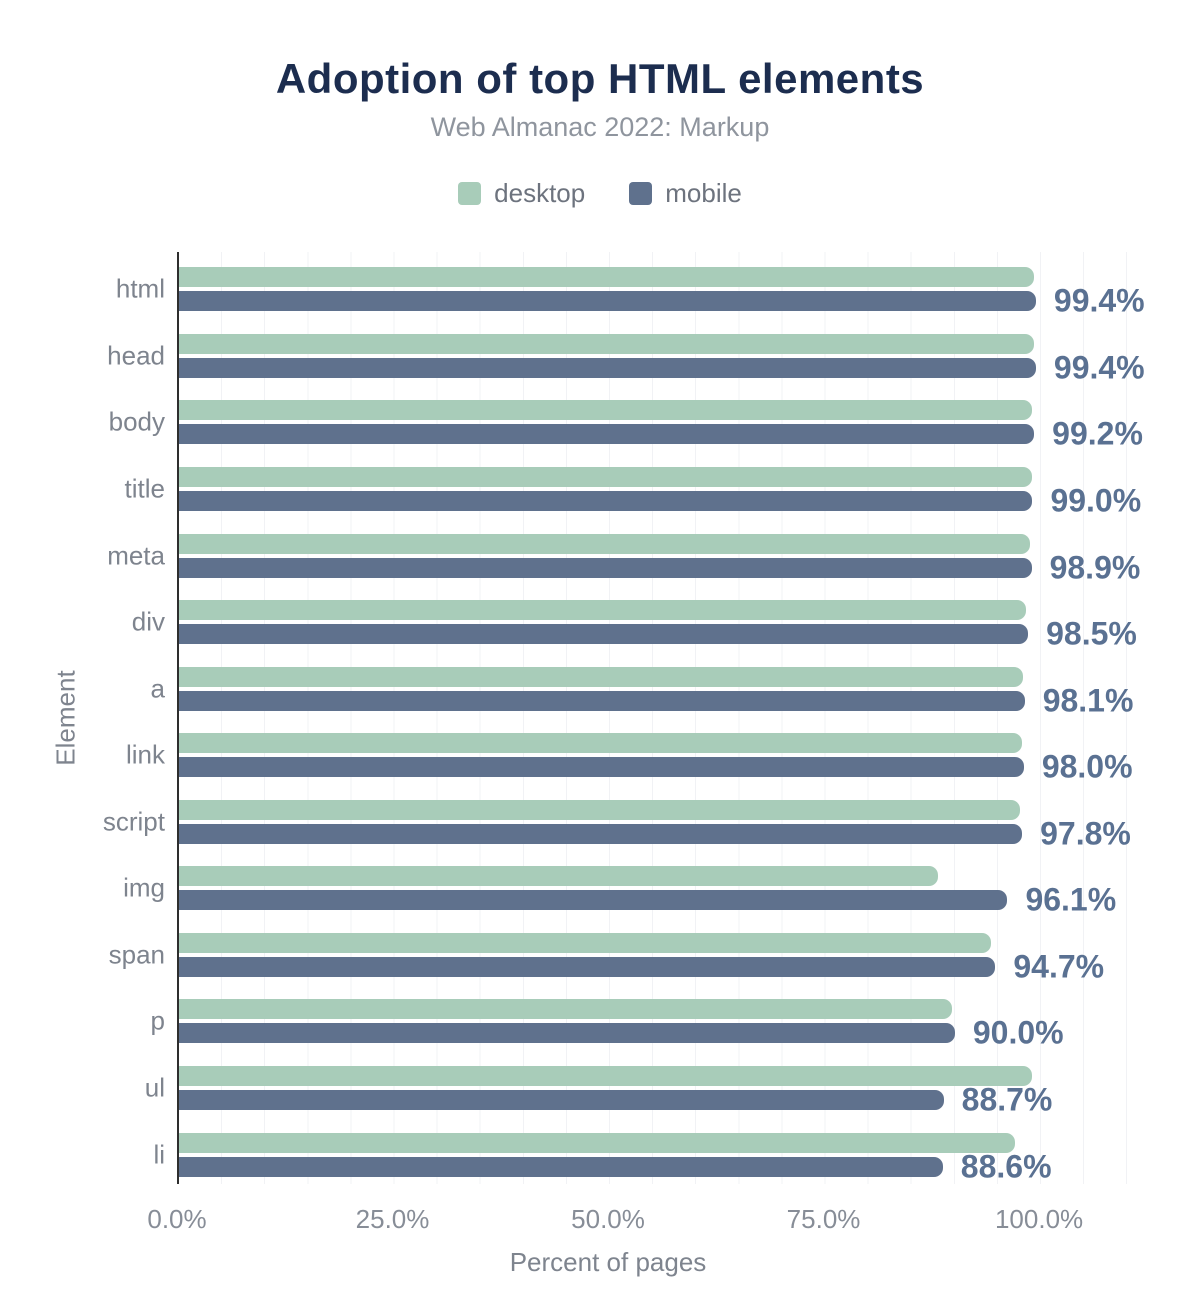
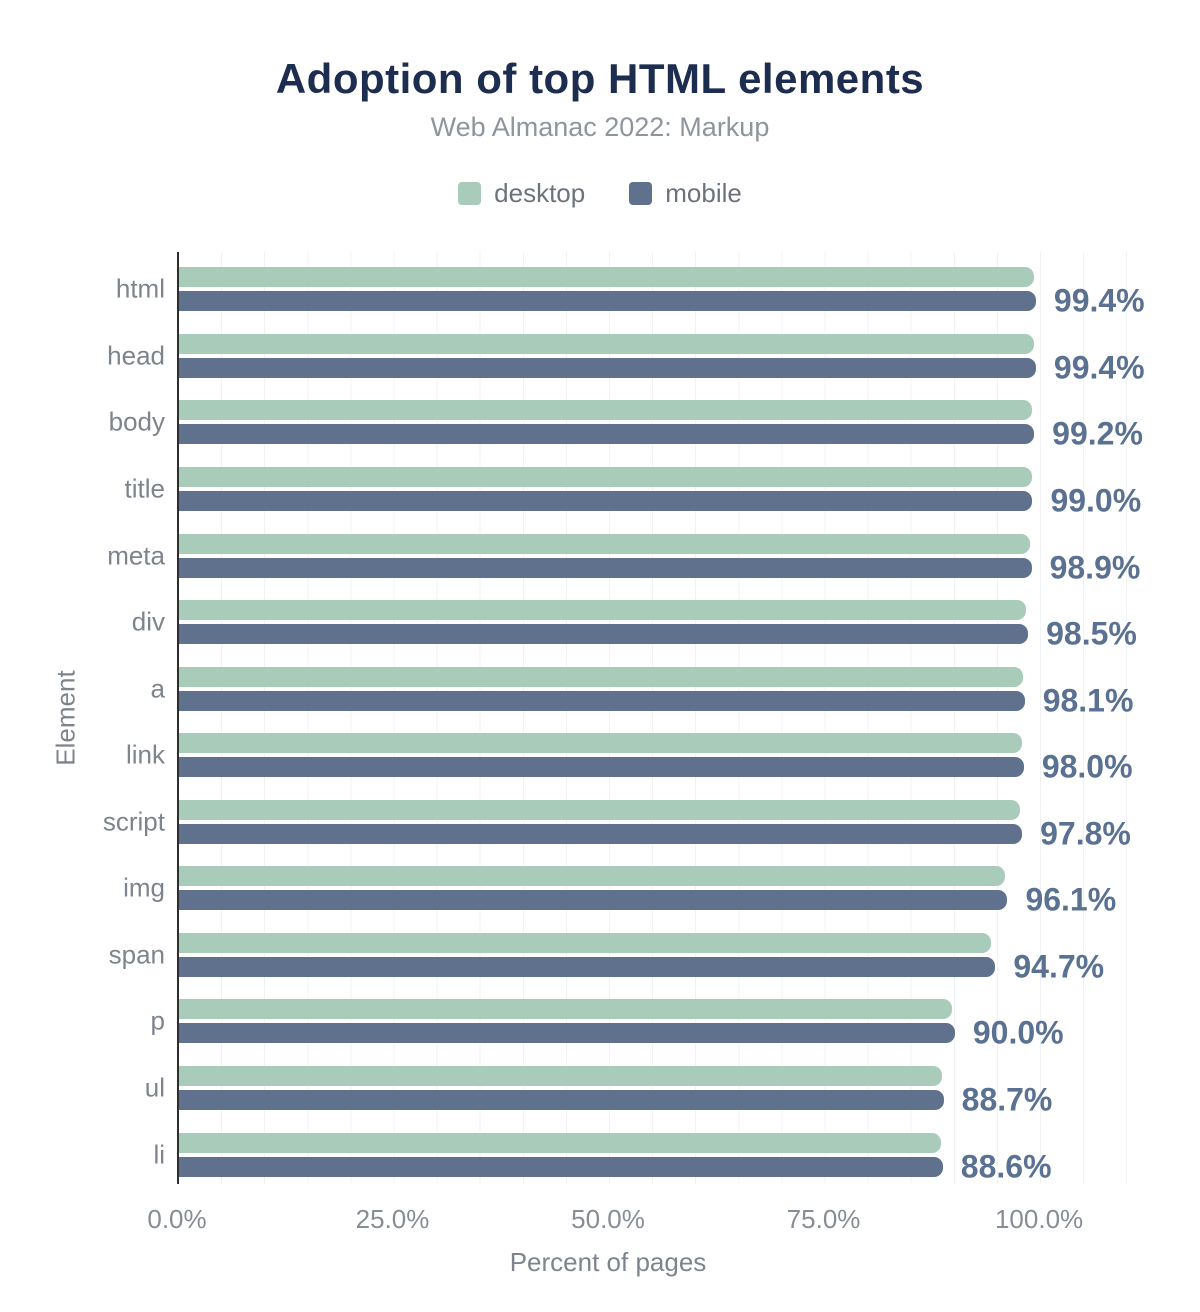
desktop/img: 88% -> 96%
desktop/ul: 99% -> 88%
desktop/li: 97% -> 88%
